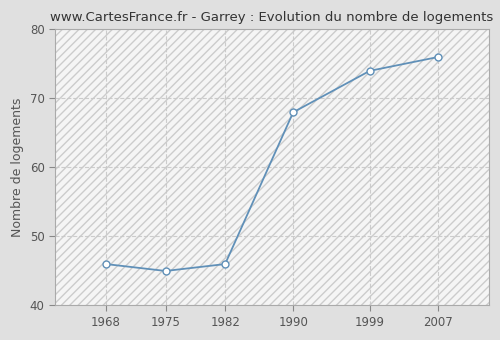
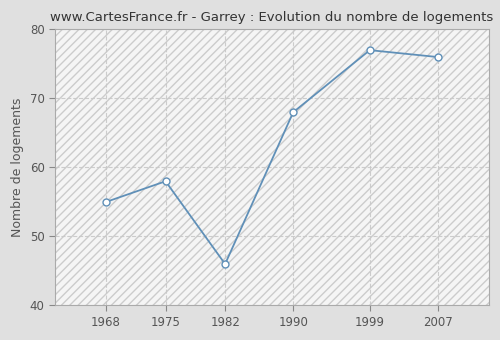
1968: 46 -> 55
1975: 45 -> 58
1999: 74 -> 77
